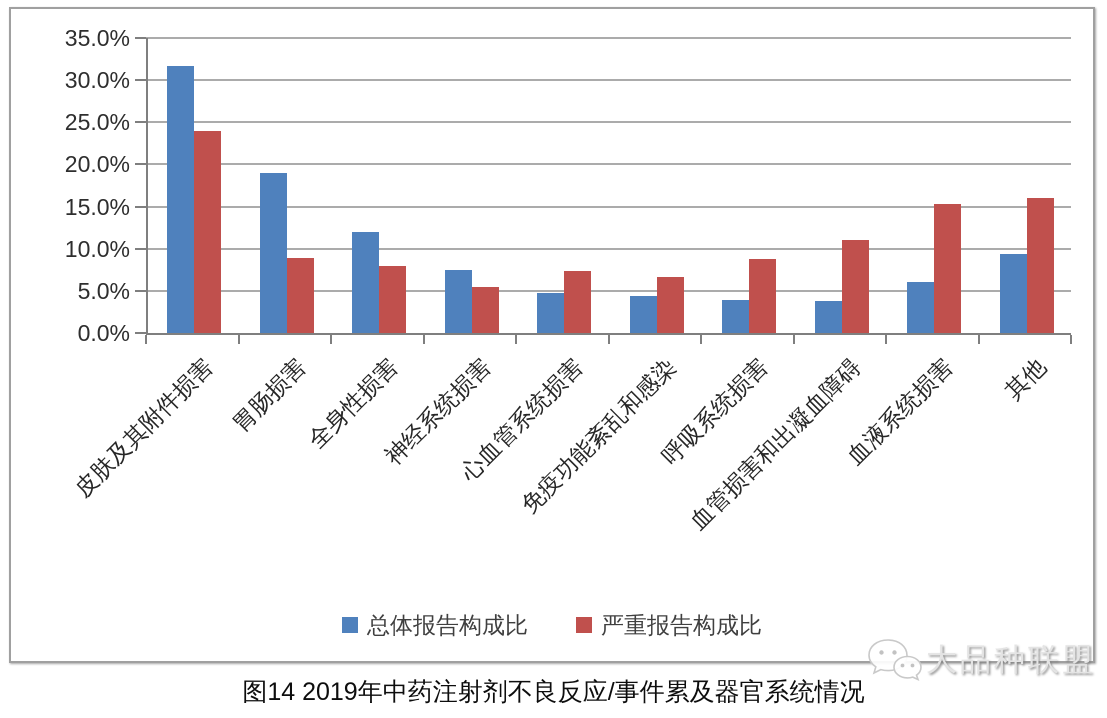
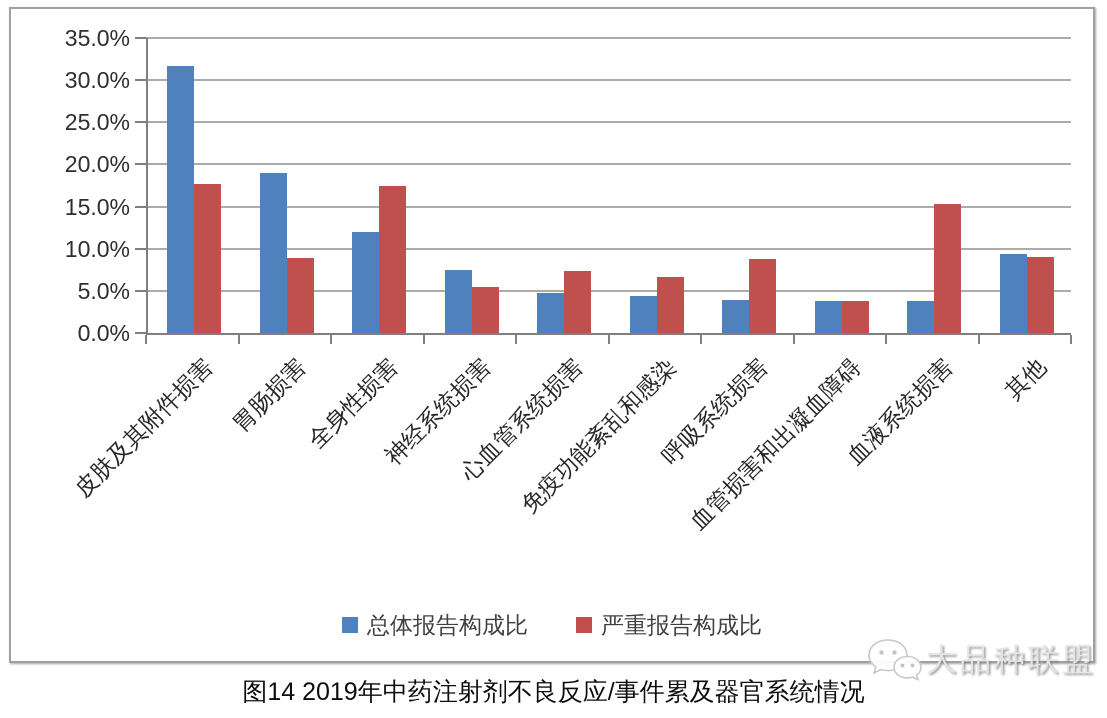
严重报告构成比/皮肤及其附件损害: 24% -> 18%
严重报告构成比/全身性损害: 8% -> 17%
严重报告构成比/血管损害和出凝血障碍: 11% -> 4%
总体报告构成比/血液系统损害: 6% -> 4%
严重报告构成比/其他: 16% -> 9%
